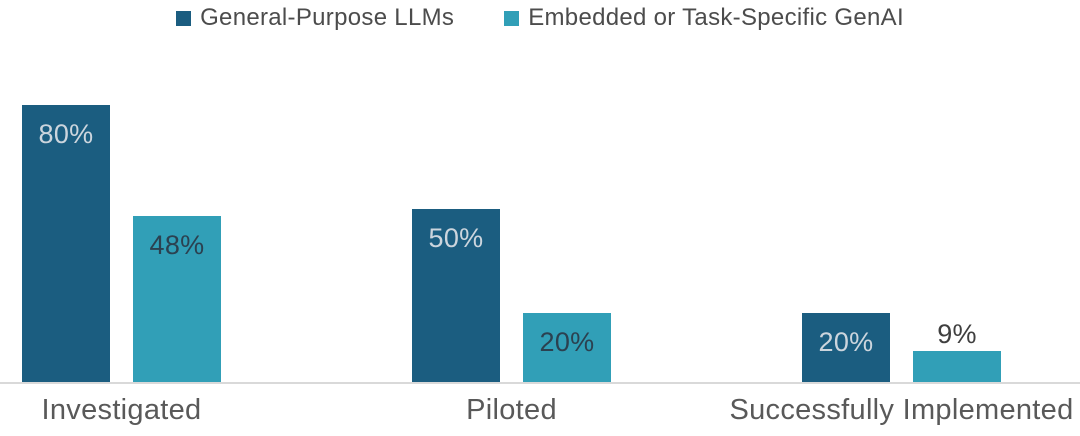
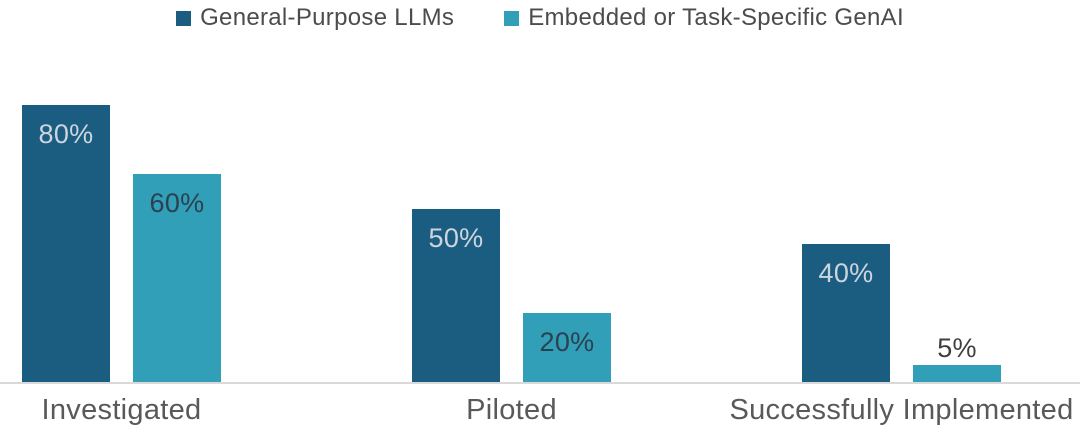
Embedded or Task-Specific GenAI/Investigated: 48% -> 60%
General-Purpose LLMs/Successfully Implemented: 20% -> 40%
Embedded or Task-Specific GenAI/Successfully Implemented: 9% -> 5%
